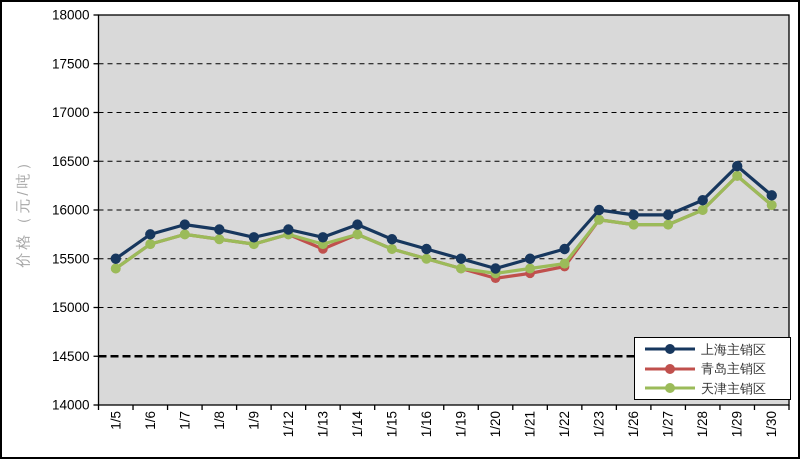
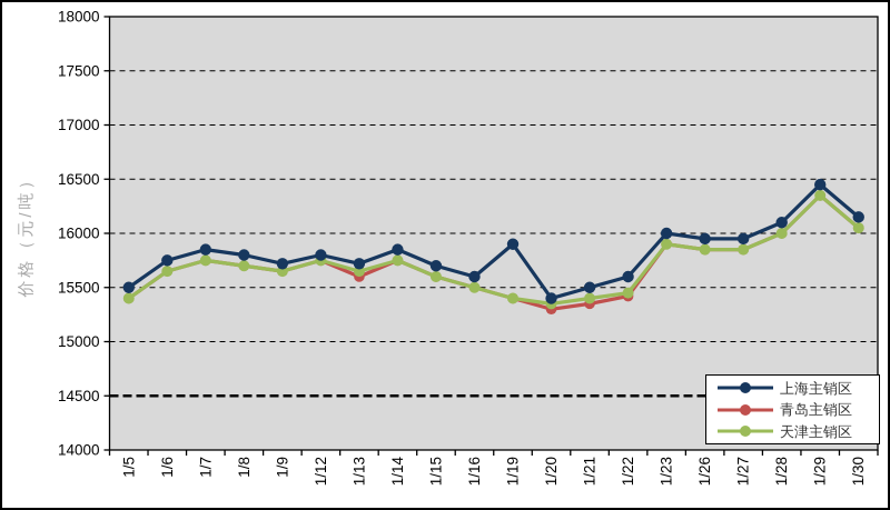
上海主销区/1/19: 15500 -> 15900
